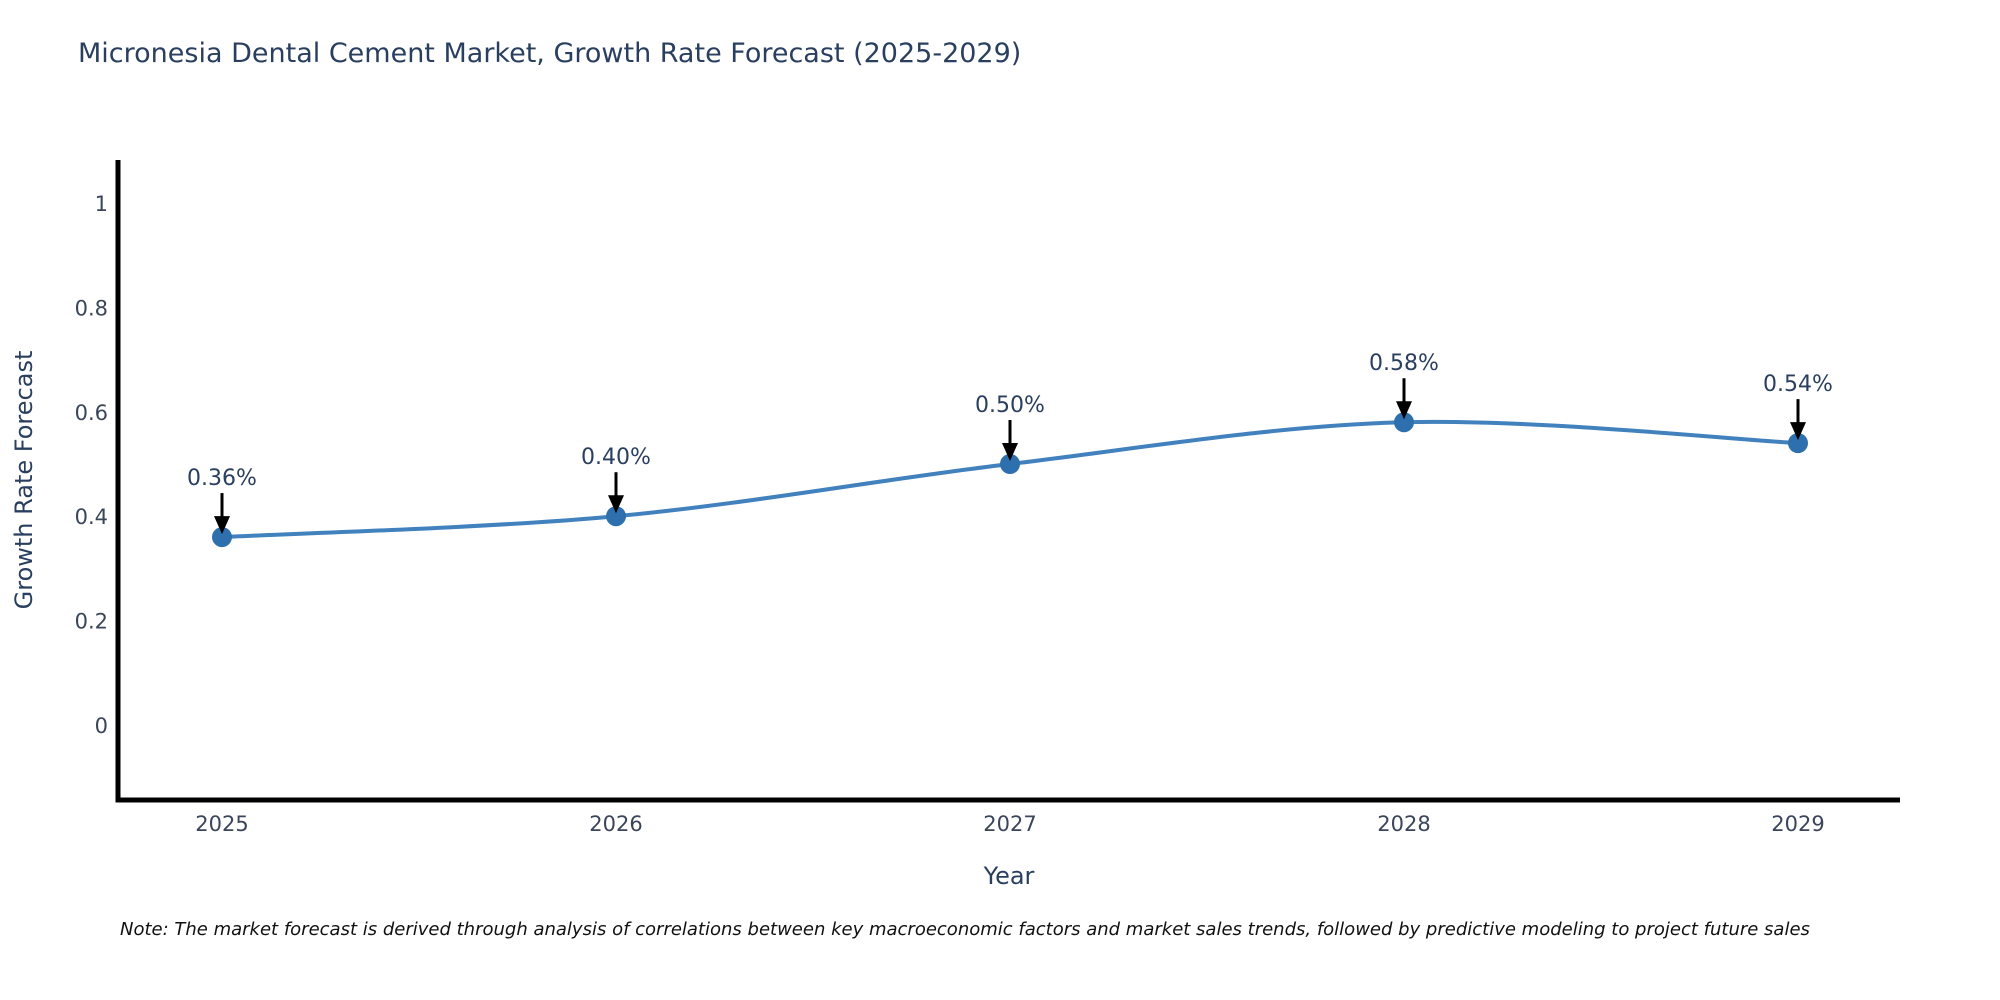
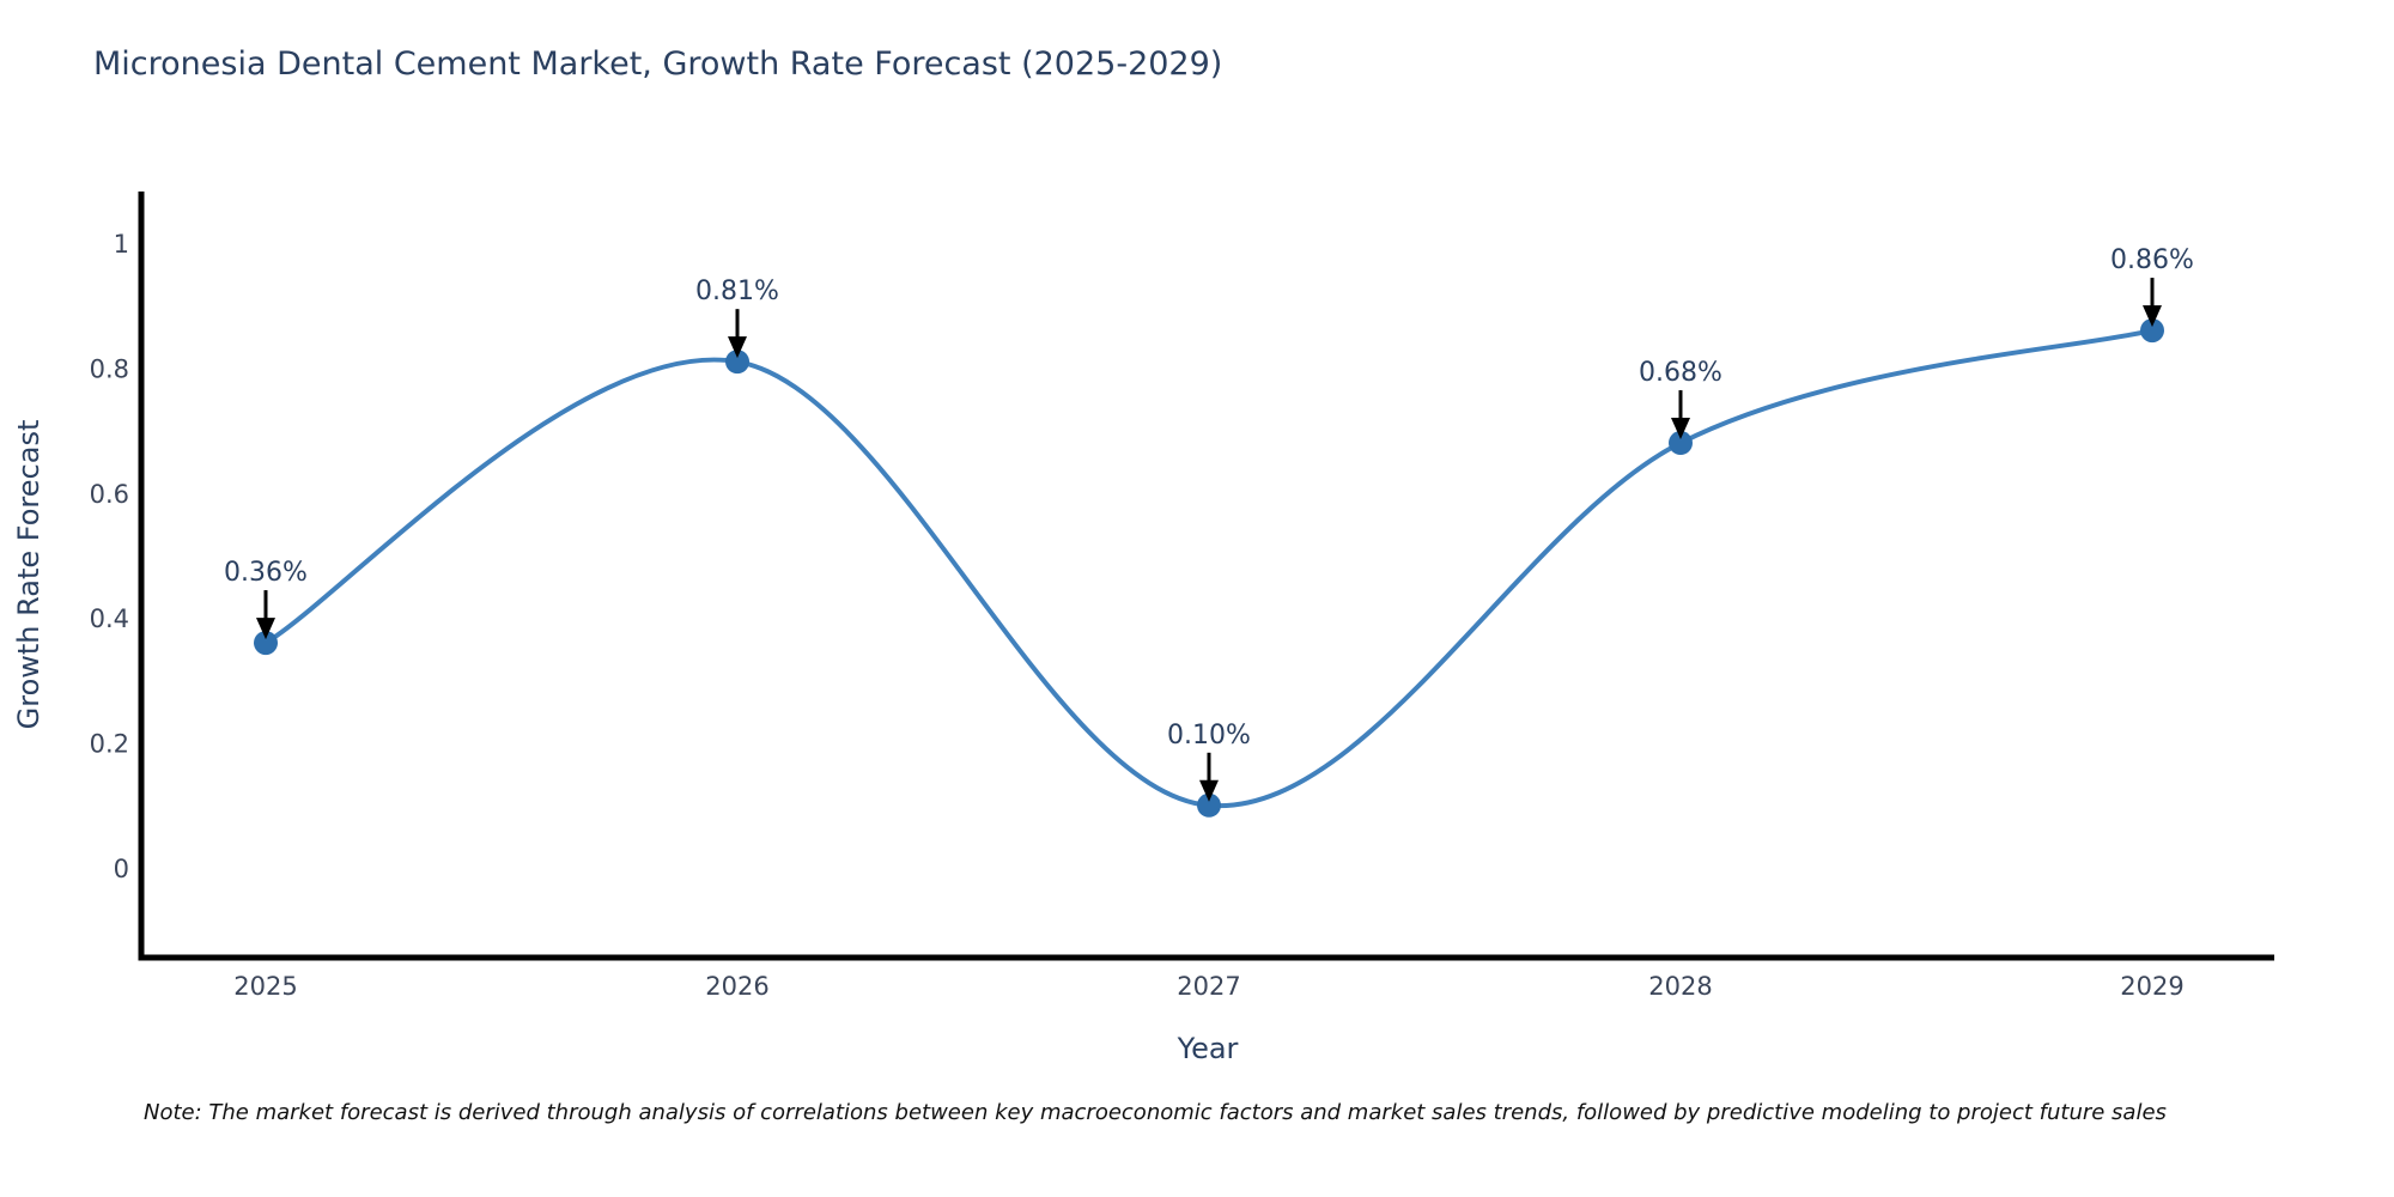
2026: 0.40% -> 0.81%
2027: 0.50% -> 0.10%
2028: 0.58% -> 0.68%
2029: 0.54% -> 0.86%
